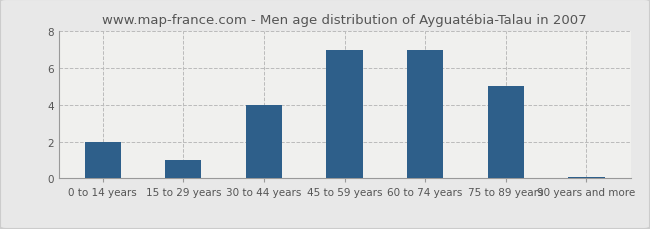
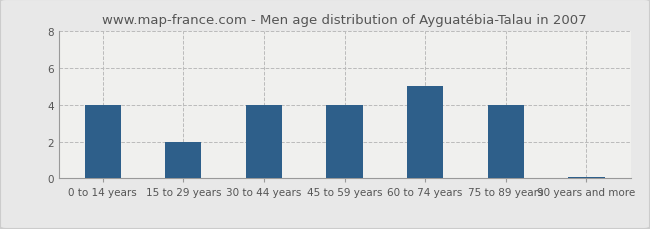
0 to 14 years: 2.0 -> 4.0
15 to 29 years: 1.0 -> 2.0
45 to 59 years: 7.0 -> 4.0
60 to 74 years: 7.0 -> 5.0
75 to 89 years: 5.0 -> 4.0
